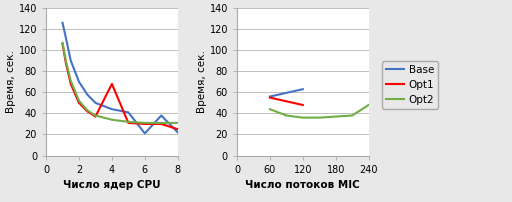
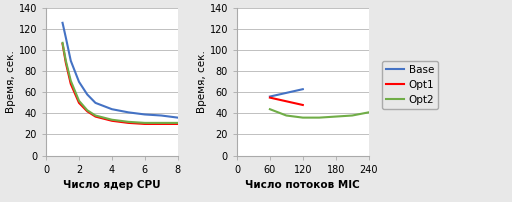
Opt1/4: 68 -> 33
Base/6: 21 -> 39
Base/8: 22 -> 36
Opt1/8: 25 -> 30
240: 48 -> 41
